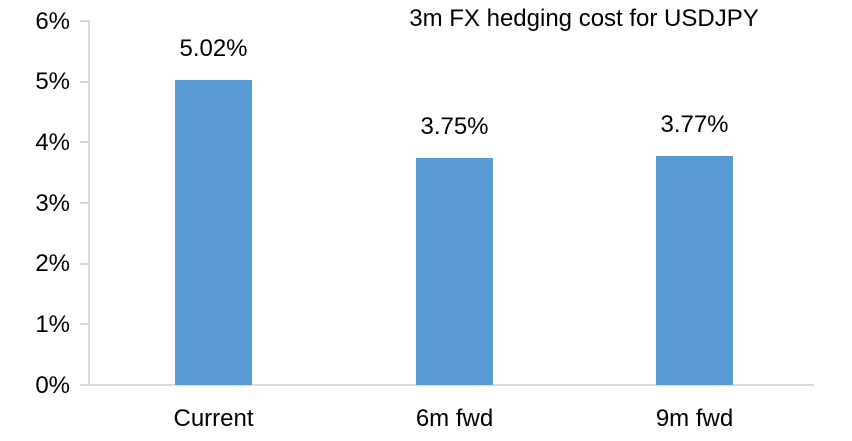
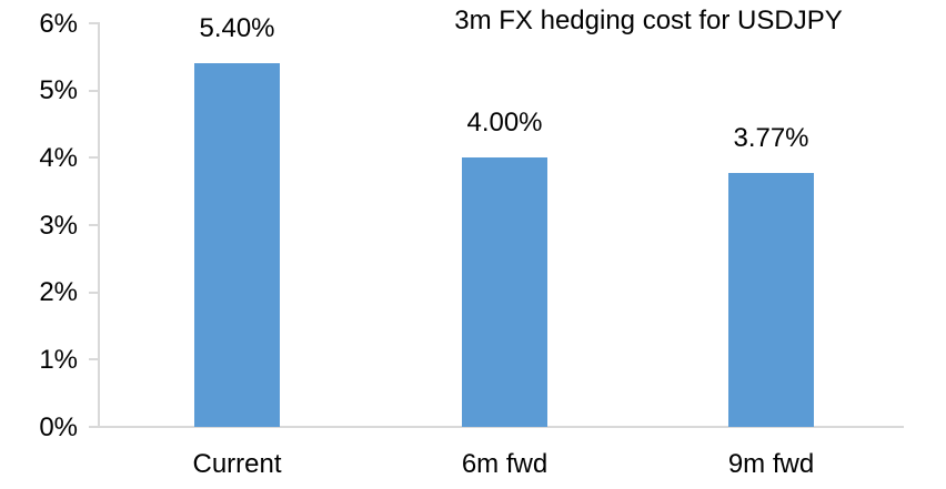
Current: 5.02% -> 5.40%
6m fwd: 3.75% -> 4.00%
